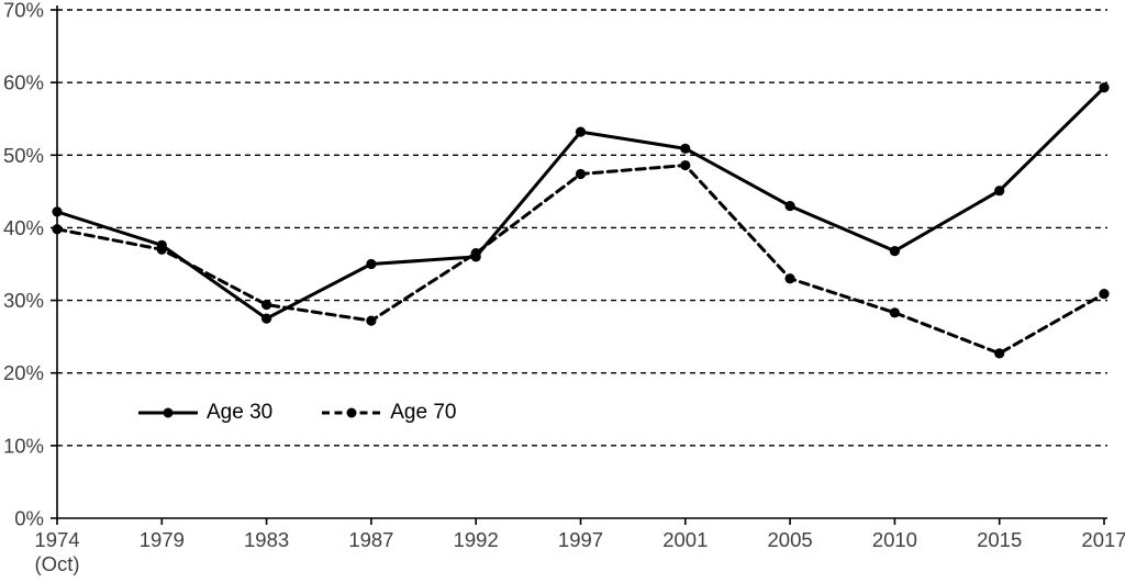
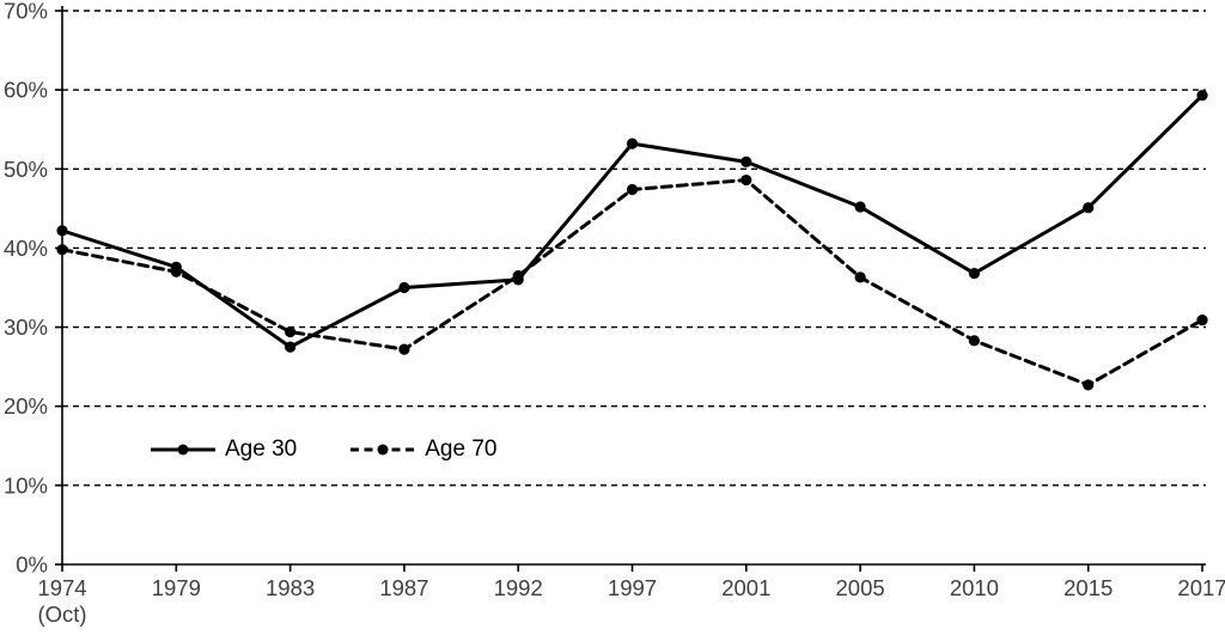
Age 30/2005: 43% -> 45%
Age 70/2005: 33% -> 36%
